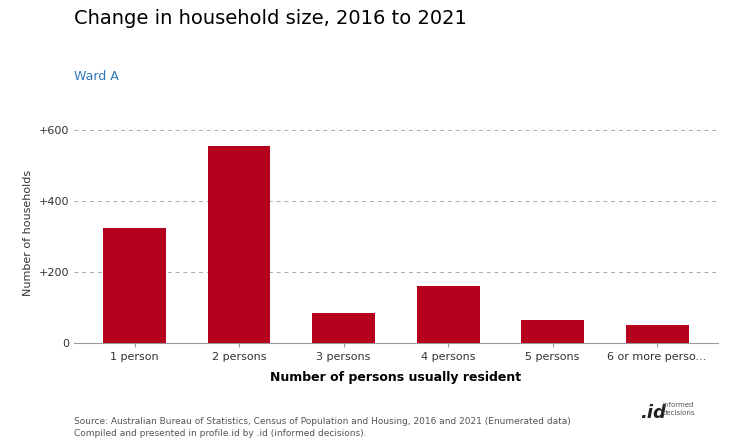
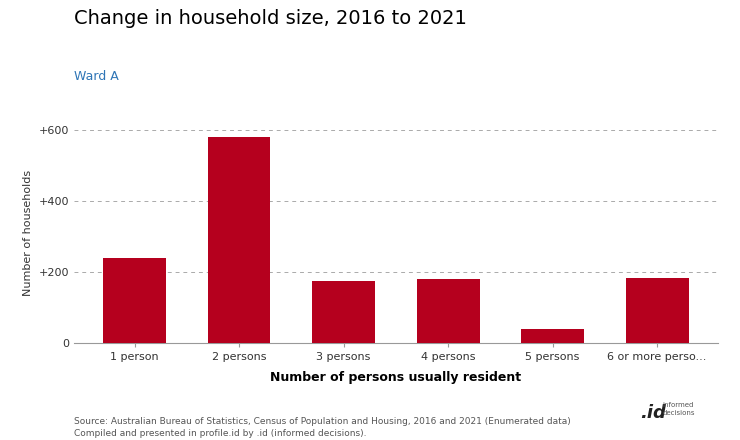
1 person: 325 -> 240
2 persons: 555 -> 580
3 persons: 85 -> 175
4 persons: 160 -> 180
5 persons: 65 -> 40
6 or more perso...: 52 -> 185
